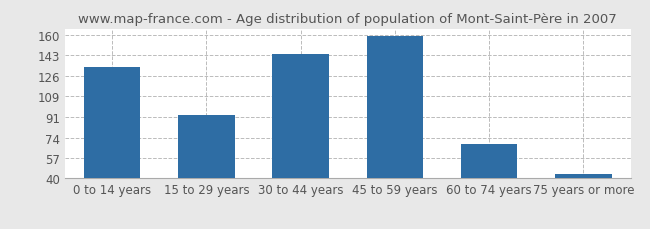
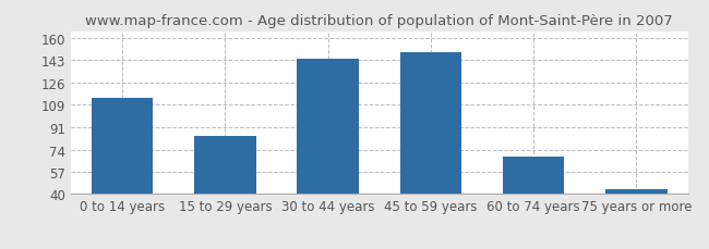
0 to 14 years: 133 -> 114
15 to 29 years: 93 -> 85
45 to 59 years: 159 -> 149
